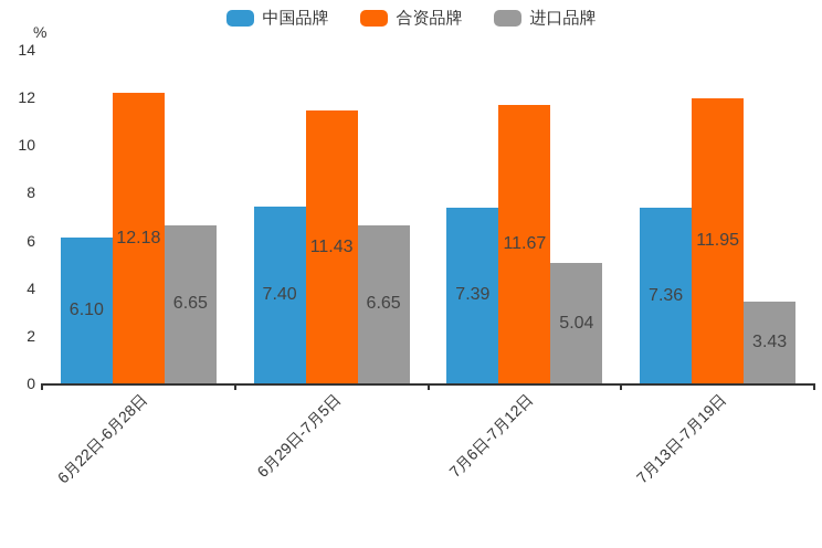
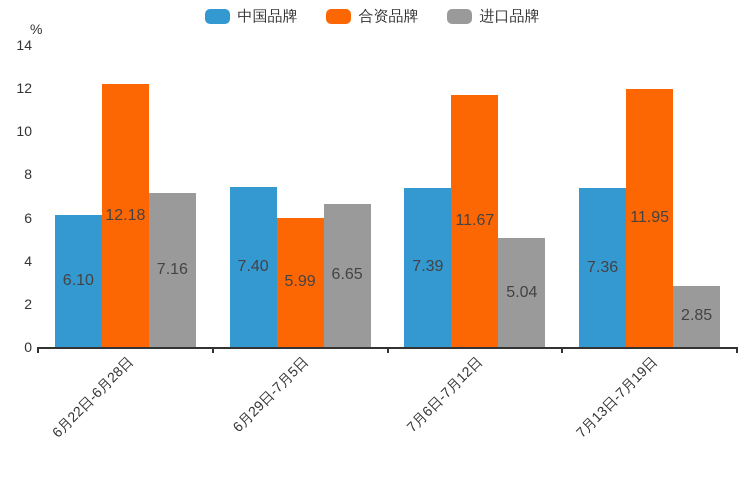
进口品牌/6月22日-6月28日: 6.65 -> 7.16
合资品牌/6月29日-7月5日: 11.43 -> 5.99
进口品牌/7月13日-7月19日: 3.43 -> 2.85
